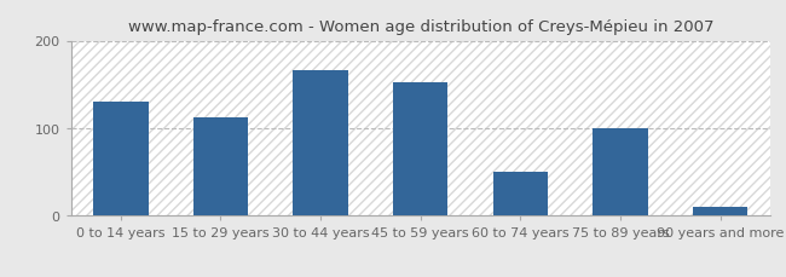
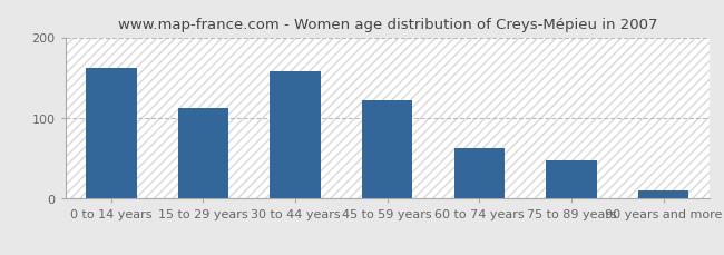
0 to 14 years: 130 -> 162
30 to 44 years: 166 -> 158
45 to 59 years: 152 -> 122
60 to 74 years: 50 -> 62
75 to 89 years: 100 -> 47
